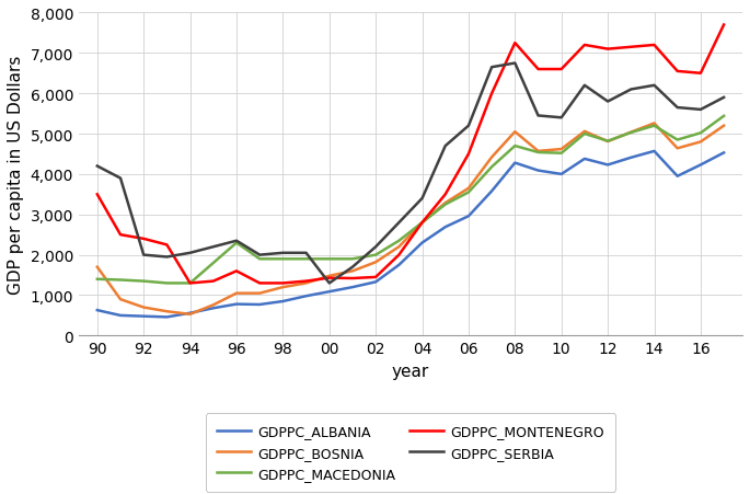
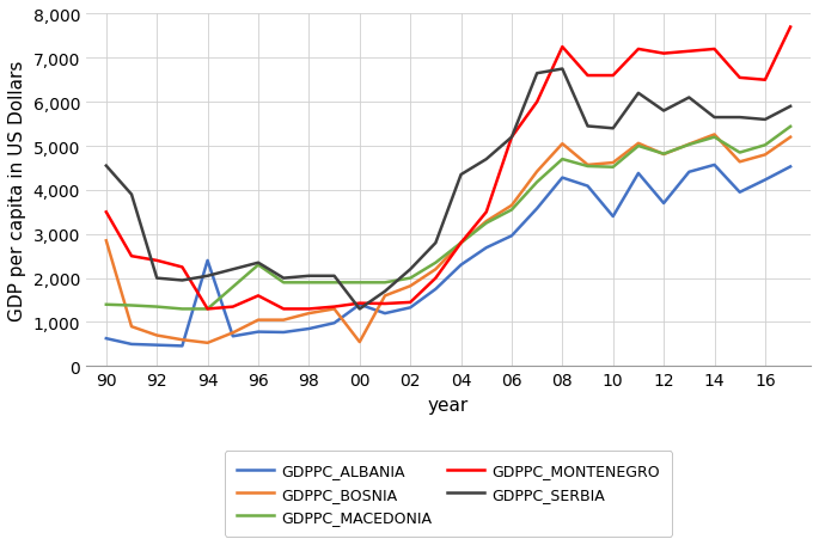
GDPPC_BOSNIA/90: 1,700 -> 2,850
GDPPC_SERBIA/90: 4,200 -> 4,550
GDPPC_ALBANIA/94: 560 -> 2,400
GDPPC_ALBANIA/00: 1,090 -> 1,400
GDPPC_BOSNIA/00: 1,480 -> 550
GDPPC_SERBIA/04: 3,400 -> 4,350
GDPPC_MONTENEGRO/06: 4,500 -> 5,200
GDPPC_ALBANIA/10: 4,000 -> 3,400
GDPPC_ALBANIA/12: 4,230 -> 3,700
GDPPC_SERBIA/14: 6,200 -> 5,650
